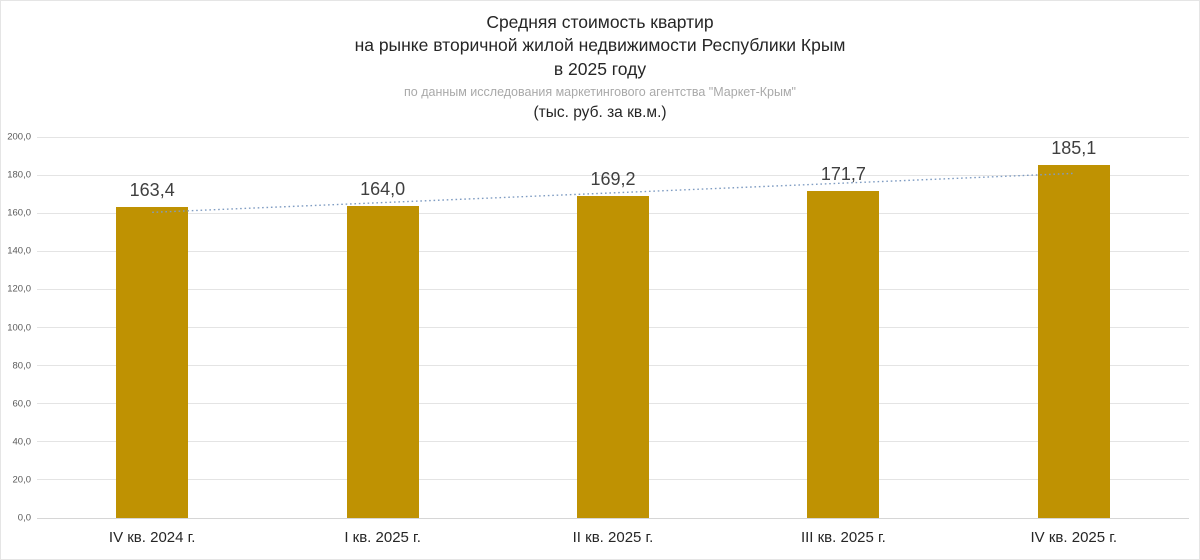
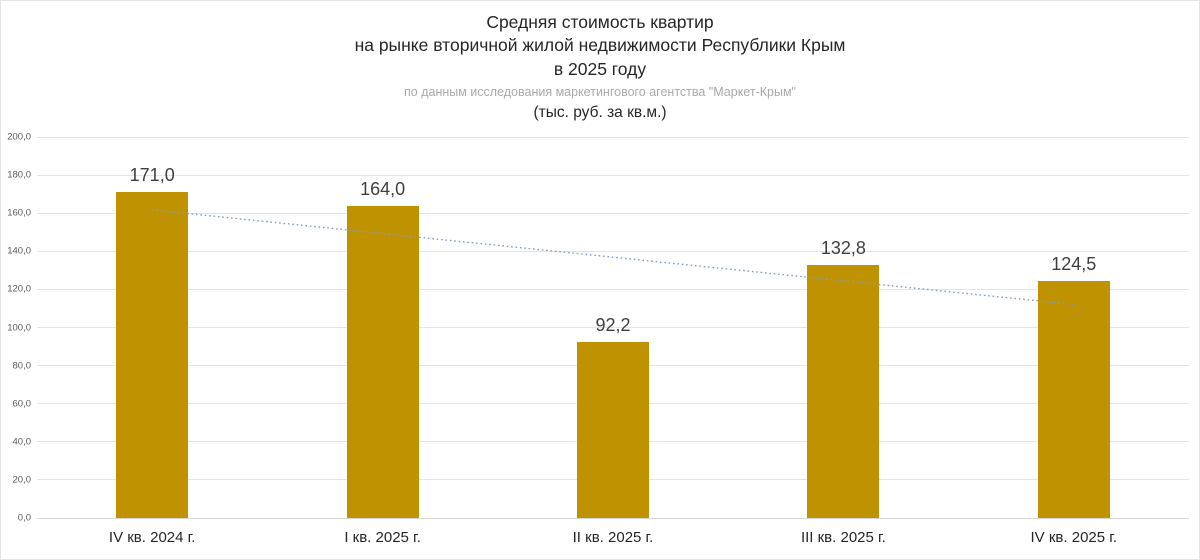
IV кв. 2024 г.: 163,4 -> 171,0
II кв. 2025 г.: 169,2 -> 92,2
III кв. 2025 г.: 171,7 -> 132,8
IV кв. 2025 г.: 185,1 -> 124,5
